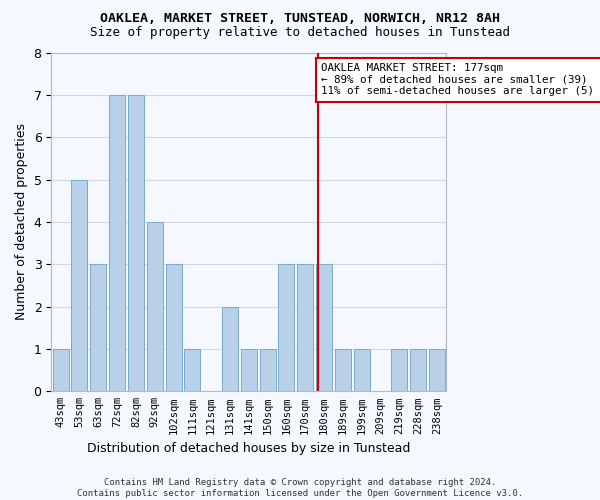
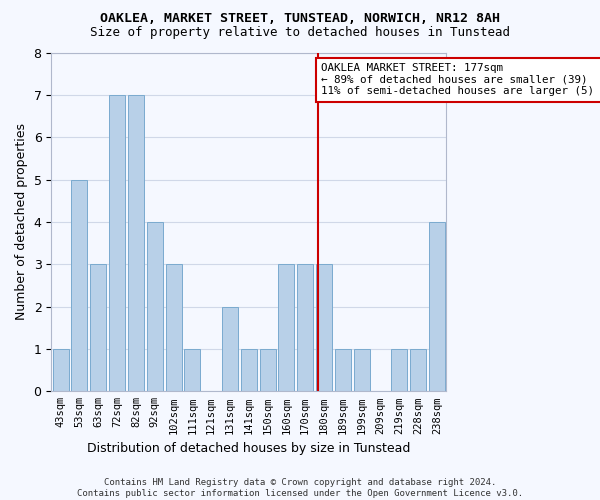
238sqm: 1 -> 4
